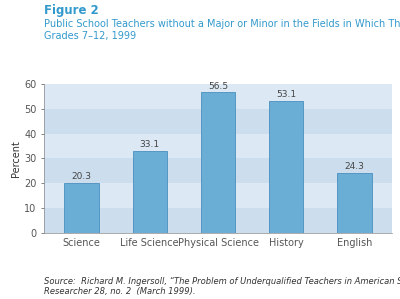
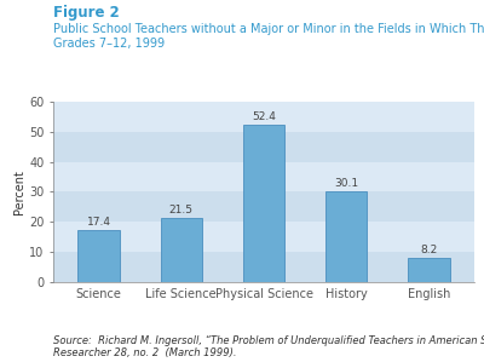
Science: 20.3 -> 17.4
Life Science: 33.1 -> 21.5
Physical Science: 56.5 -> 52.4
History: 53.1 -> 30.1
English: 24.3 -> 8.2
